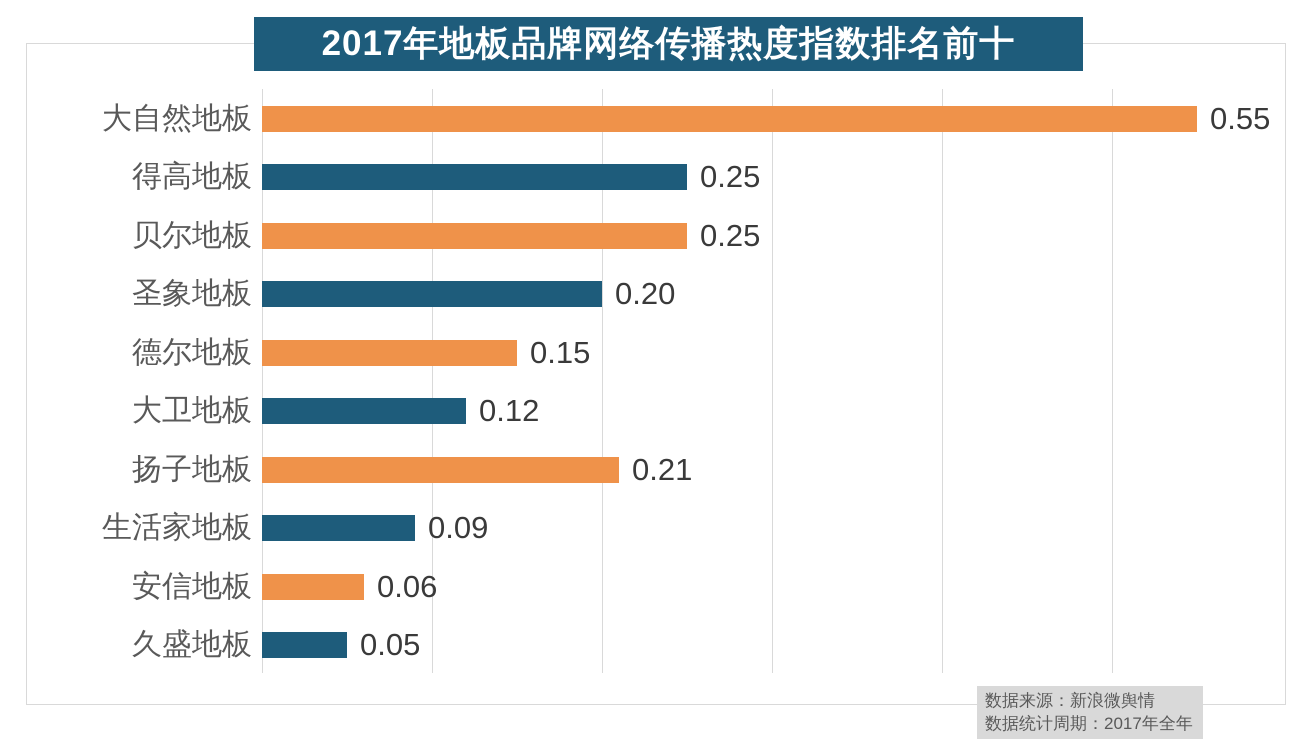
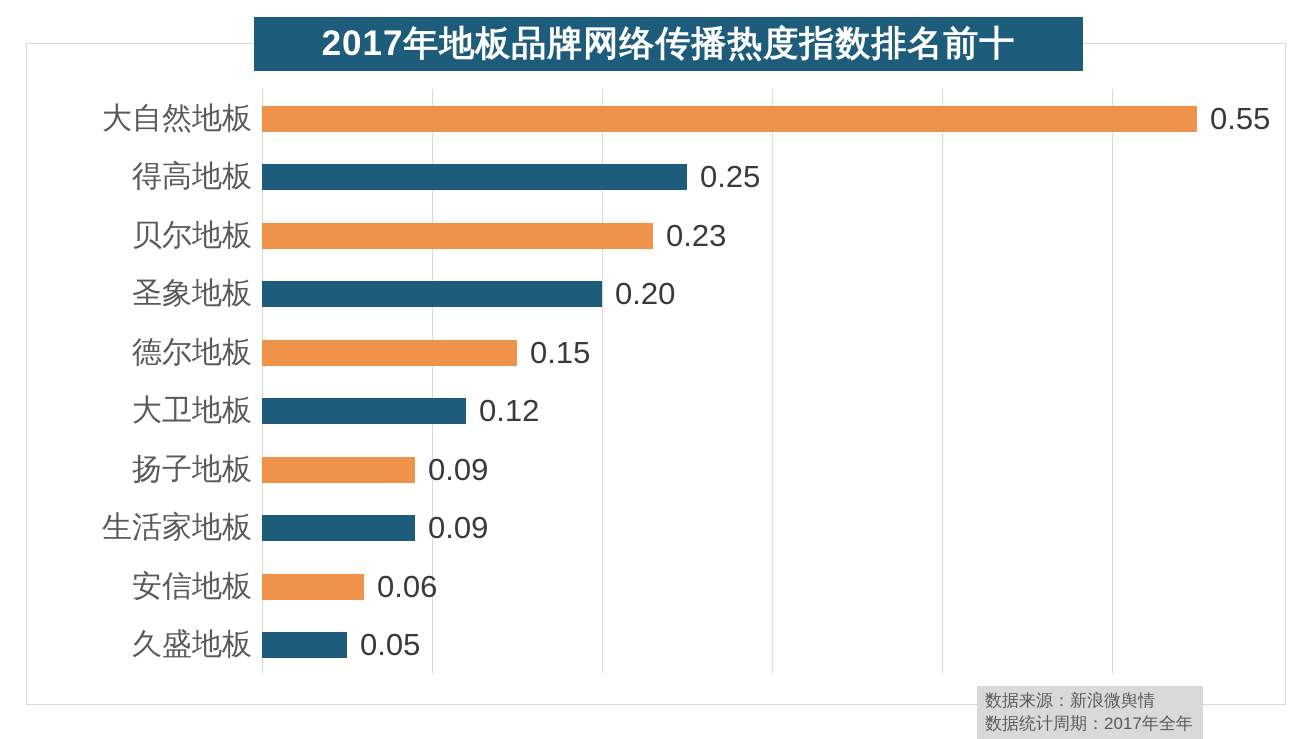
贝尔地板: 0.25 -> 0.23
扬子地板: 0.21 -> 0.09
